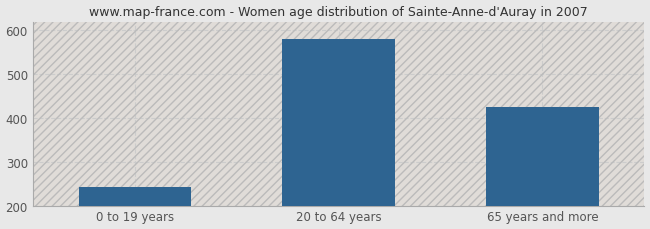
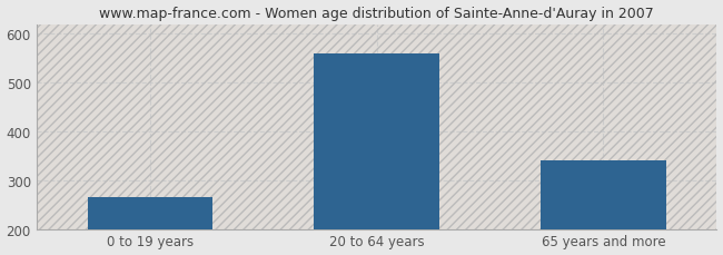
0 to 19 years: 243 -> 265
20 to 64 years: 579 -> 560
65 years and more: 426 -> 340
